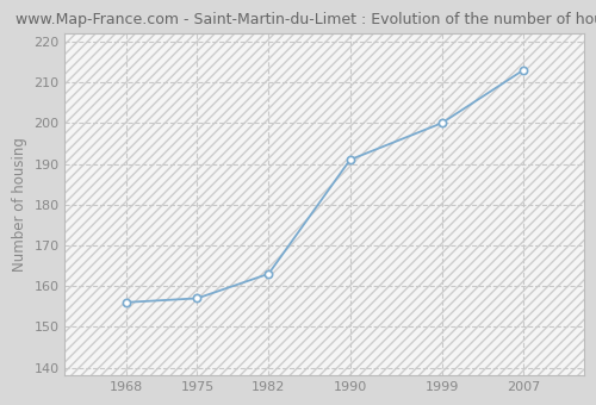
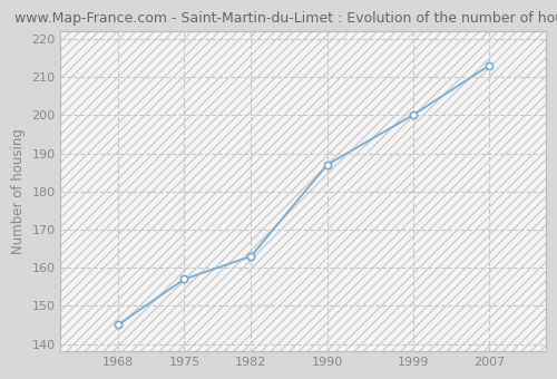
1968: 156 -> 145
1990: 191 -> 187
